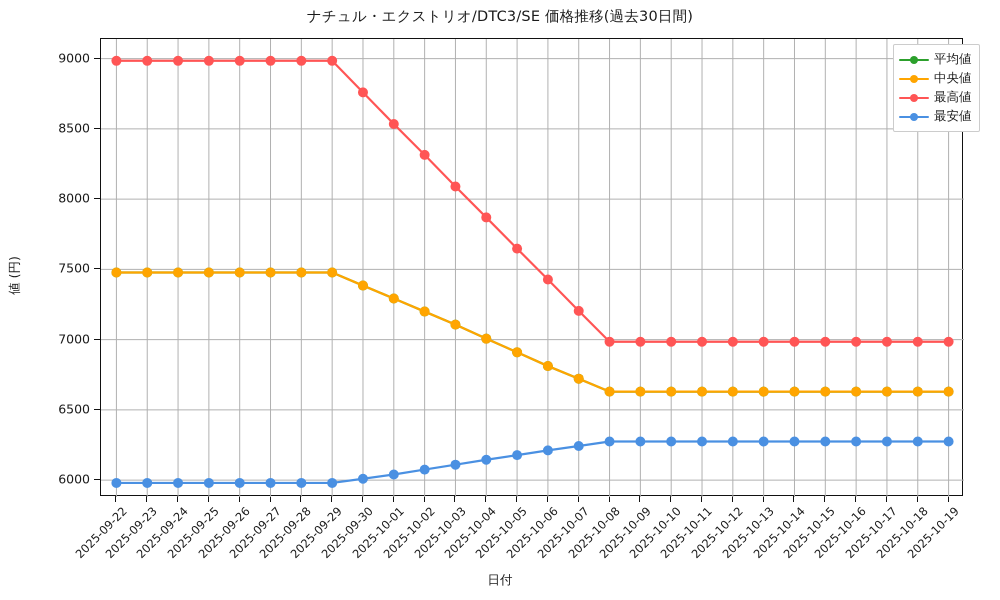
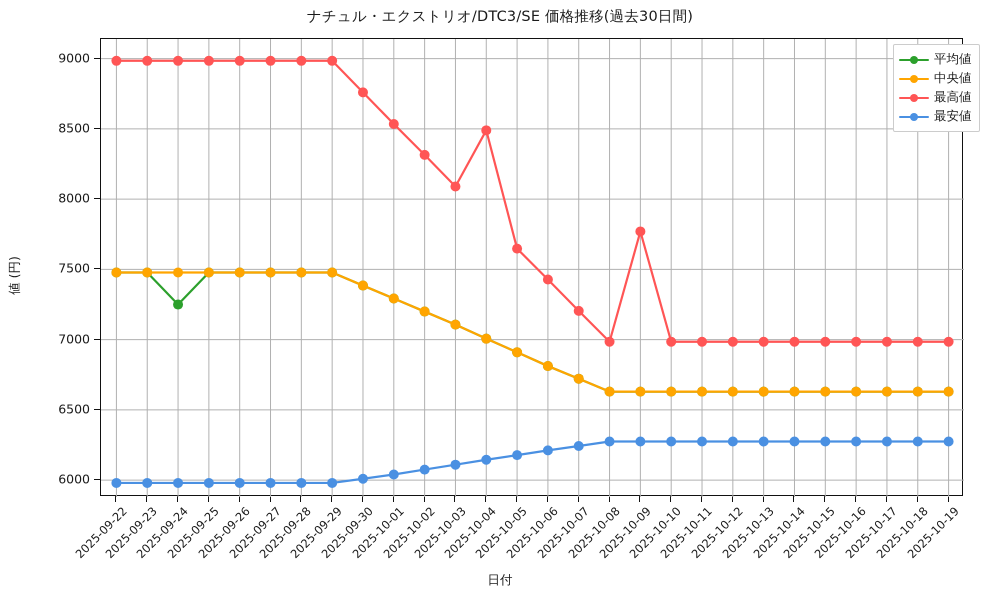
平均値/2025-09-24: 7480 -> 7250
最高値/2025-10-04: 7870 -> 8490
最高値/2025-10-09: 6980 -> 7770
